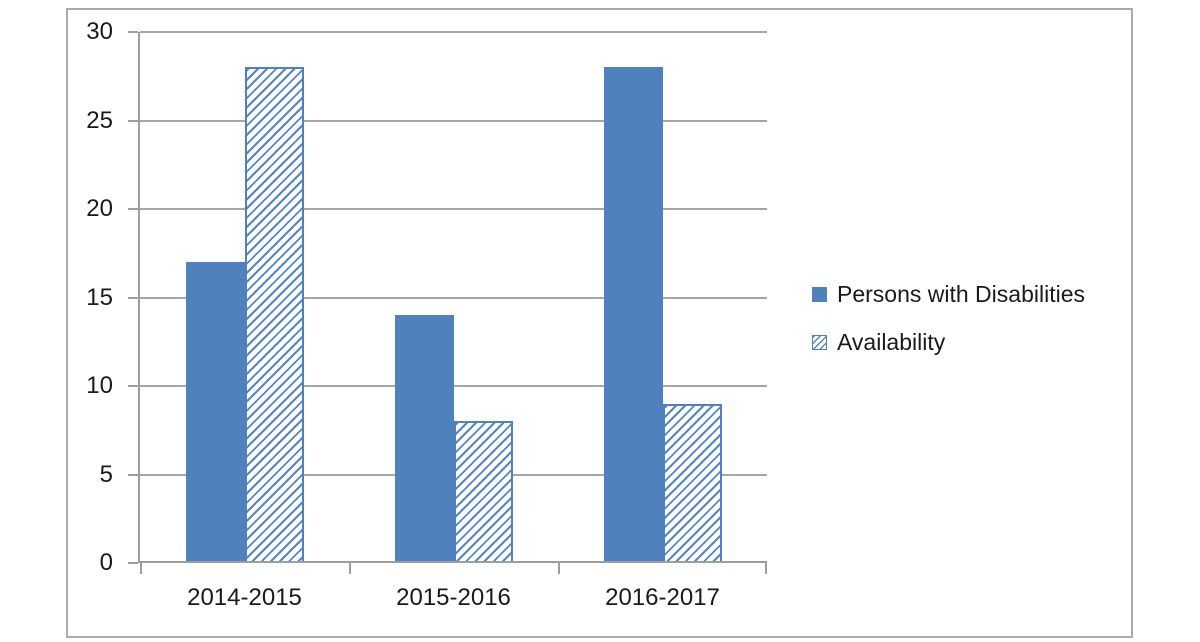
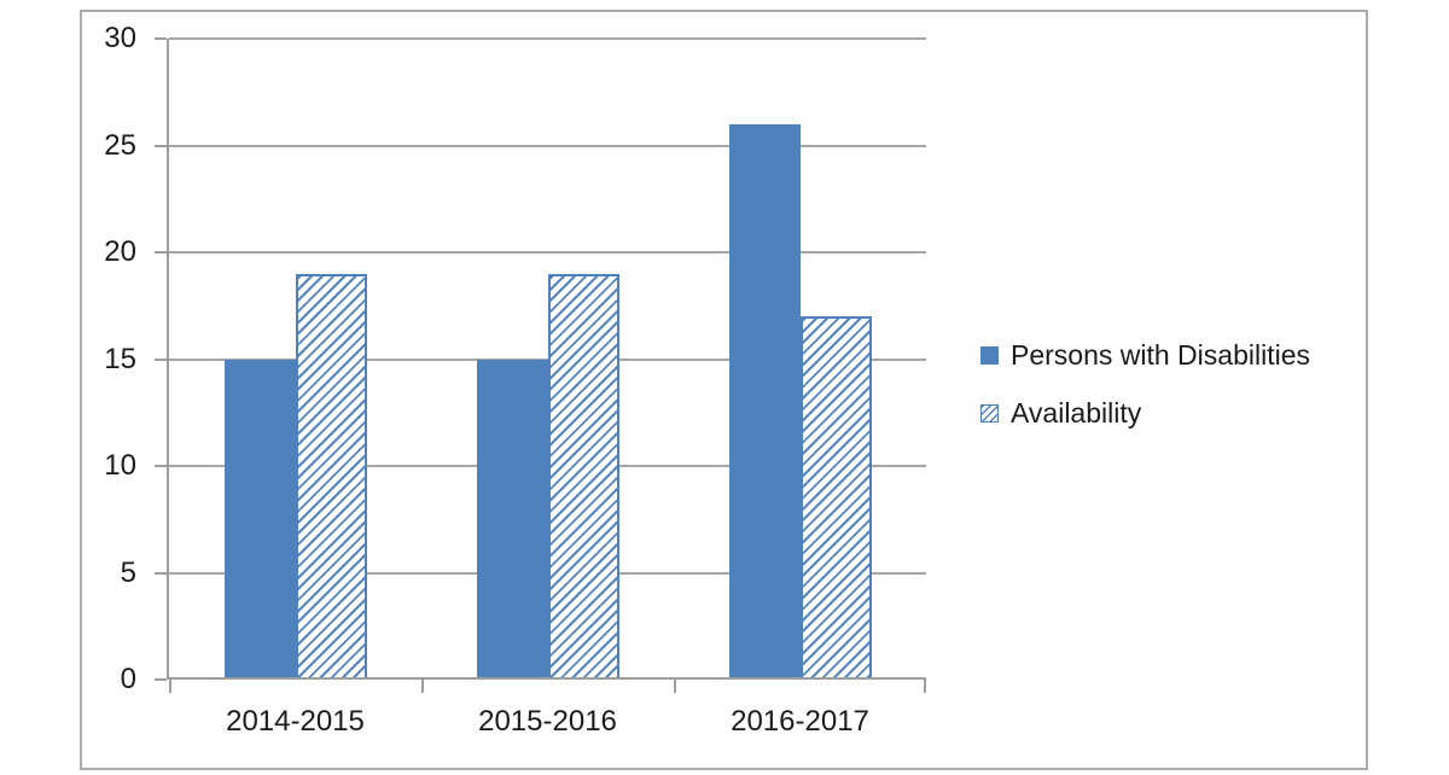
Persons with Disabilities/2014-2015: 17 -> 15
Availability/2014-2015: 28 -> 19
Persons with Disabilities/2015-2016: 14 -> 15
Availability/2015-2016: 8 -> 19
Persons with Disabilities/2016-2017: 28 -> 26
Availability/2016-2017: 9 -> 17
